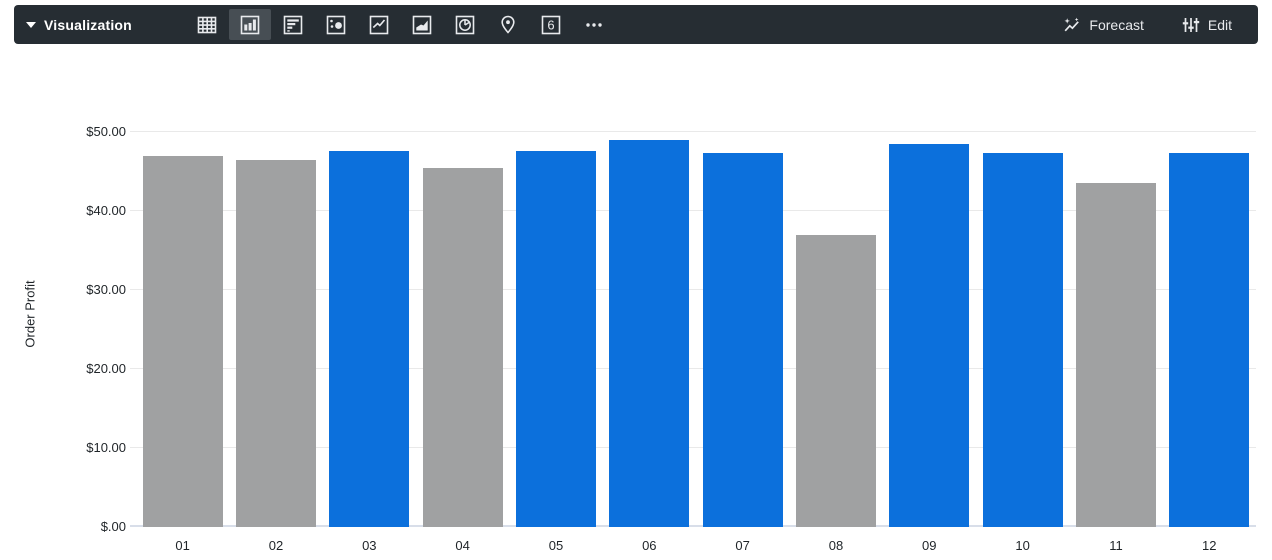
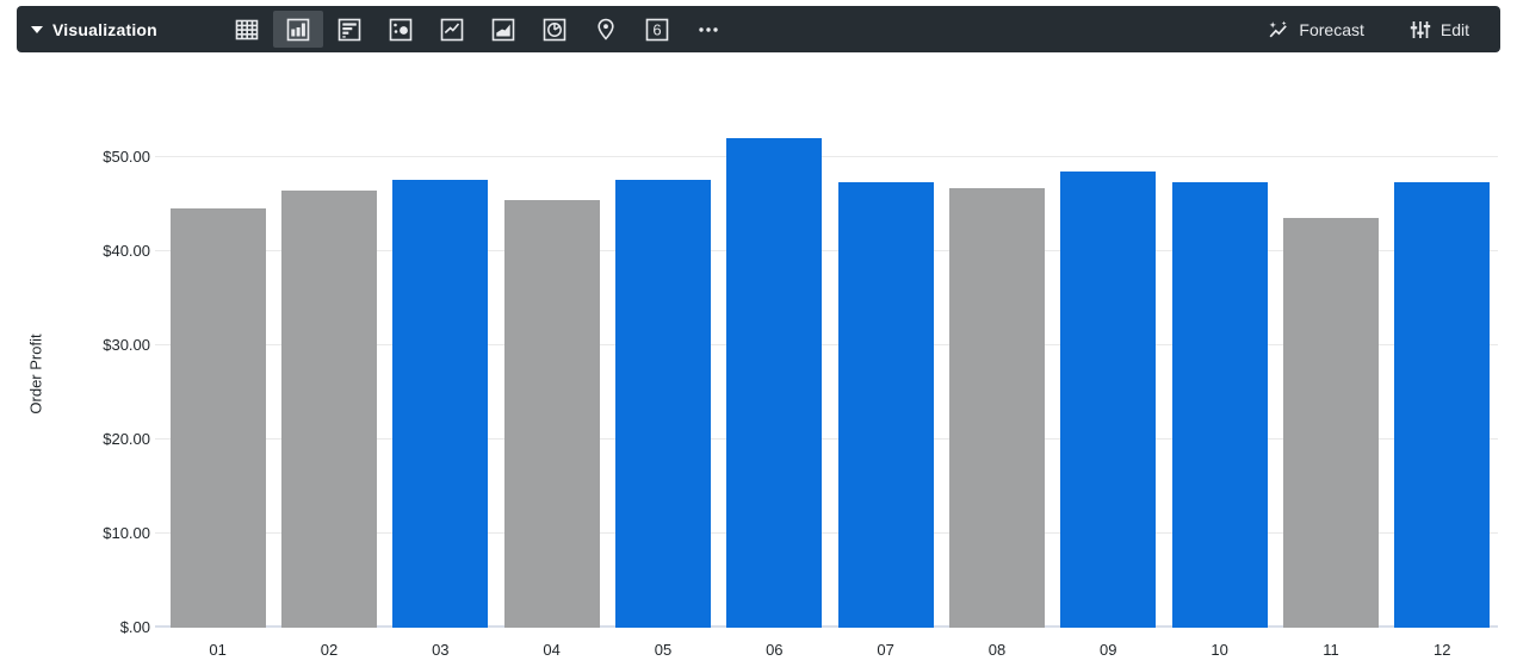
01: $47 -> $44
06: $49 -> $52
08: $37 -> $47
